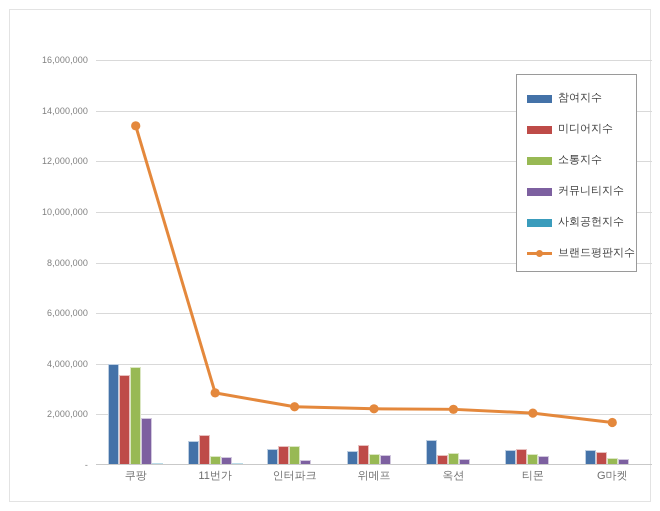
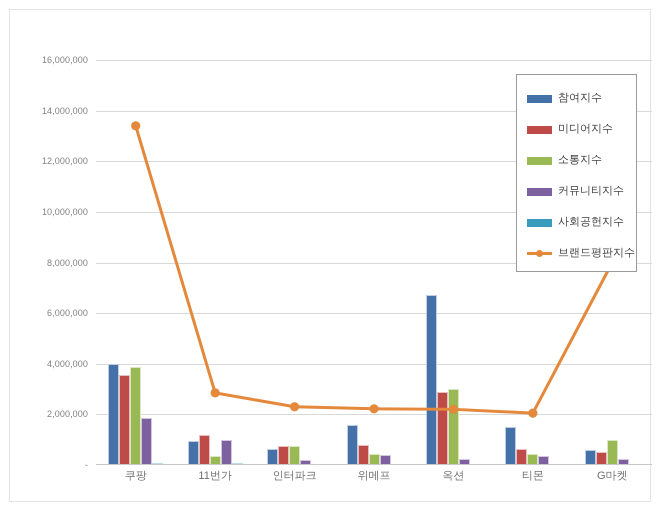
커뮤니티지수/11번가: 300000 -> 1000000
참여지수/위메프: 600000 -> 1600000
참여지수/옥션: 1000000 -> 6700000
미디어지수/옥션: 400000 -> 2900000
소통지수/옥션: 500000 -> 3000000
참여지수/티몬: 600000 -> 1500000
소통지수/G마켓: 300000 -> 1000000
브랜드평판지수/G마켓: 1700000 -> 8000000
